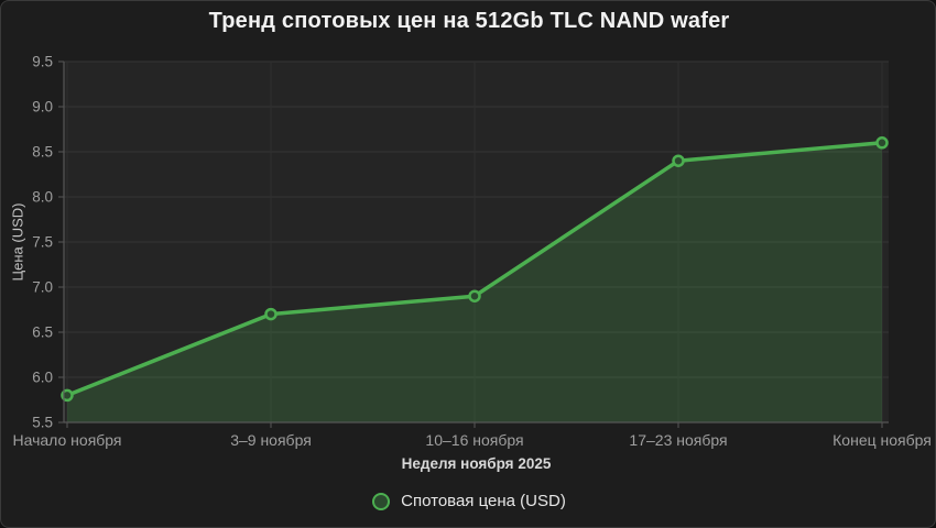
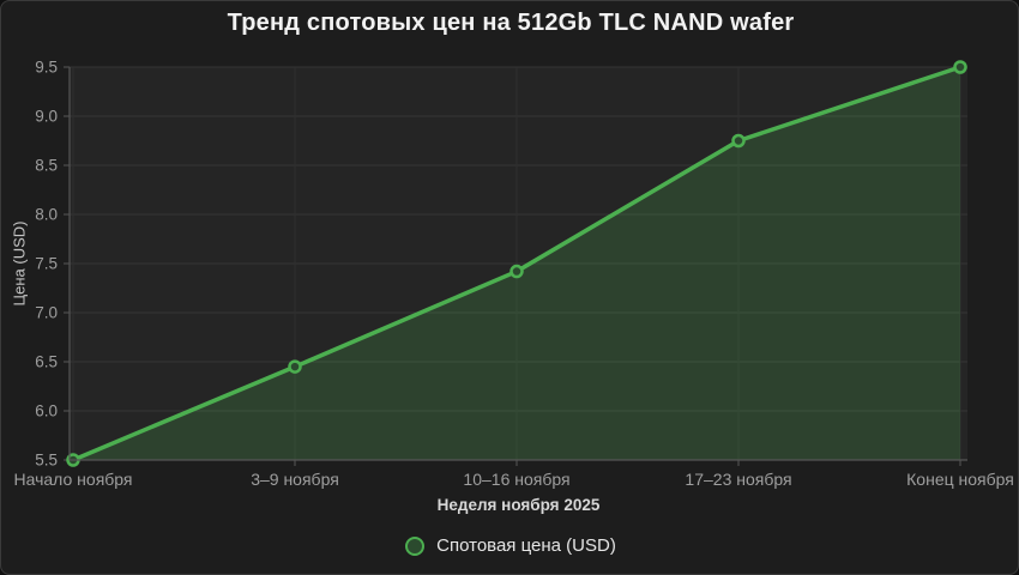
Начало ноября: 5.8 -> 5.5
3–9 ноября: 6.7 -> 6.5
10–16 ноября: 6.9 -> 7.4
17–23 ноября: 8.4 -> 8.8
Конец ноября: 8.6 -> 9.5
